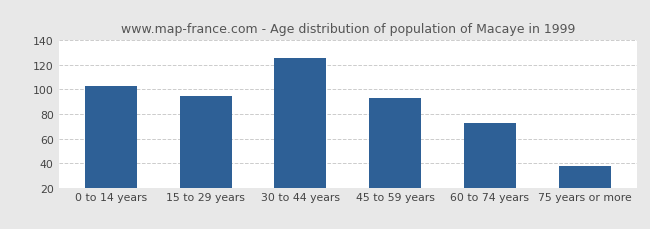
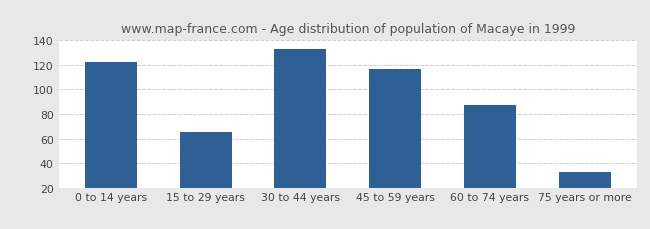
0 to 14 years: 103 -> 122
15 to 29 years: 95 -> 65
30 to 44 years: 126 -> 133
45 to 59 years: 93 -> 117
60 to 74 years: 73 -> 87
75 years or more: 38 -> 33
